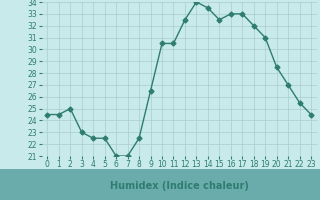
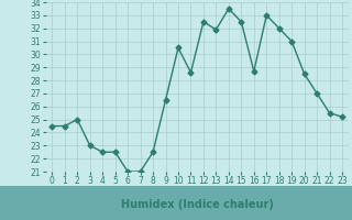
11: 30.5 -> 28.6
13: 34.0 -> 31.9
16: 33.0 -> 28.7
23: 24.5 -> 25.2
